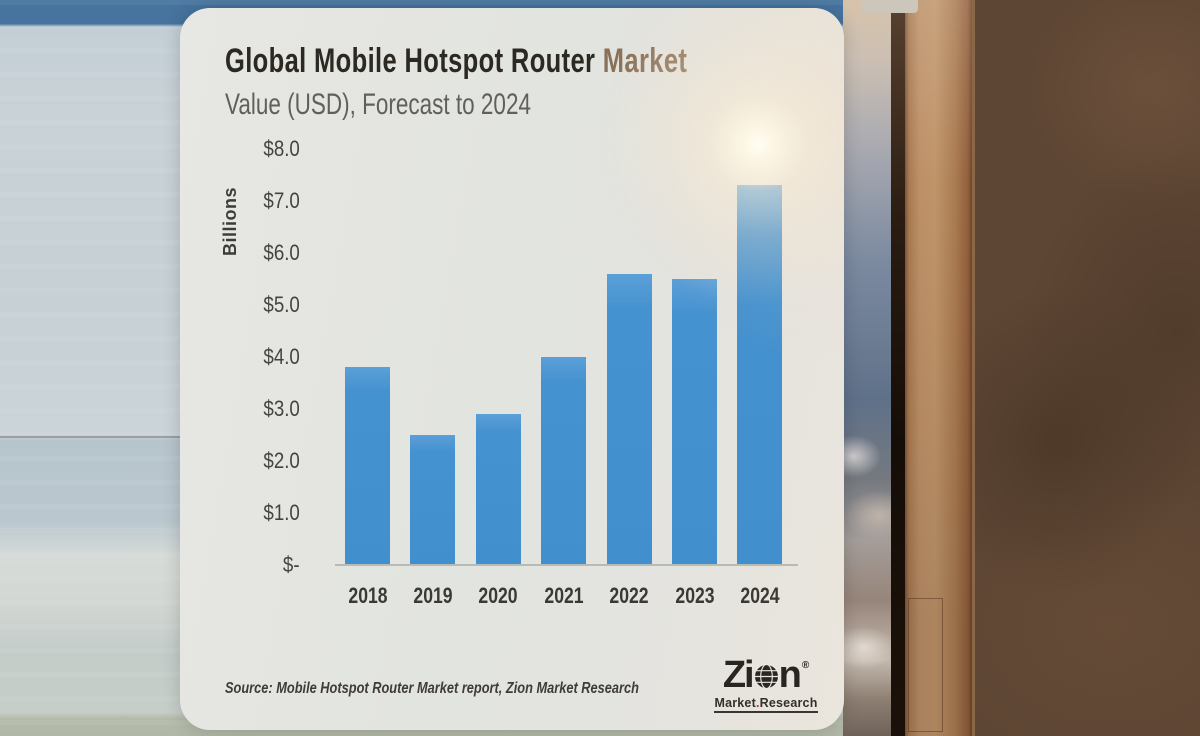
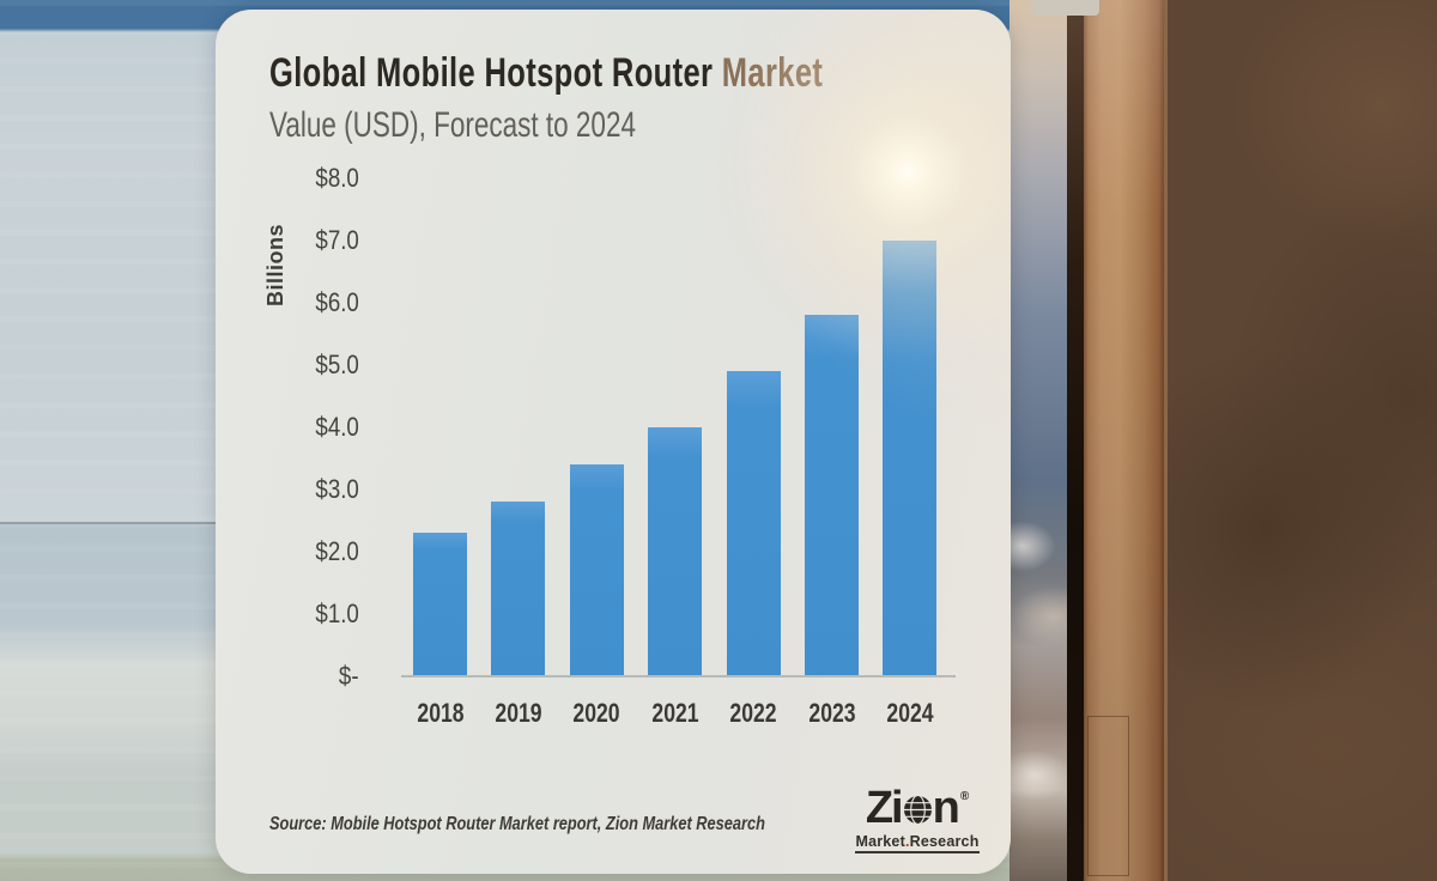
2018: $3.8 -> $2.3
2019: $2.5 -> $2.8
2020: $2.9 -> $3.4
2022: $5.6 -> $4.9
2023: $5.5 -> $5.8
2024: $7.3 -> $7.0
